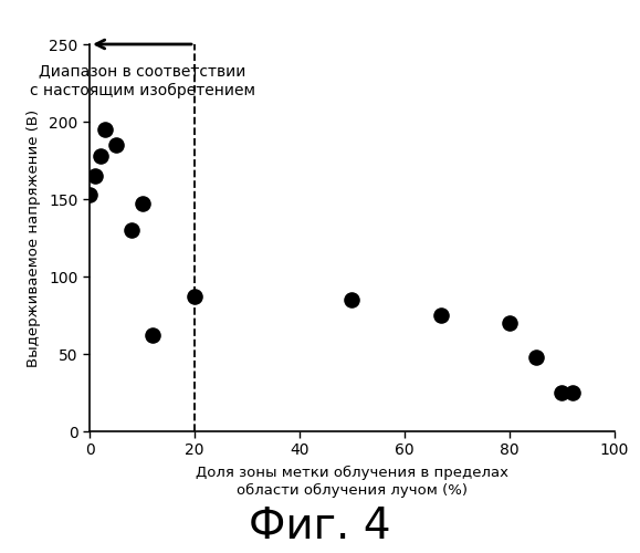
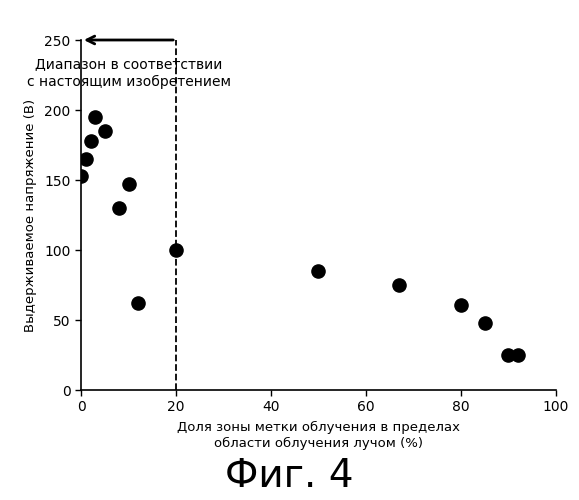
20: 87 -> 100
80: 70 -> 61
